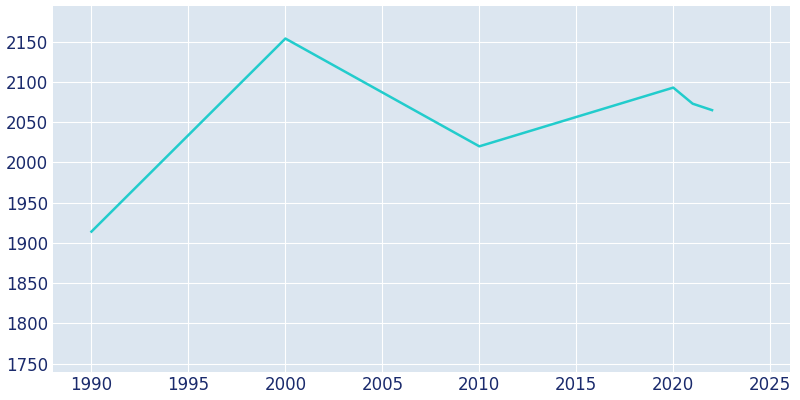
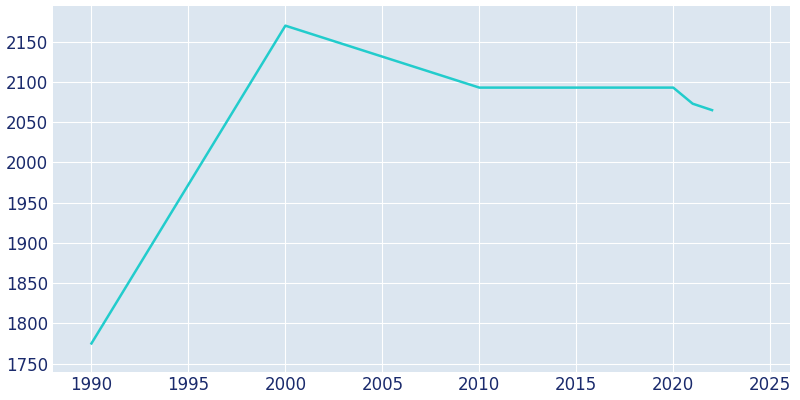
1990: 1914 -> 1775
2000: 2154 -> 2170
2010: 2020 -> 2093
